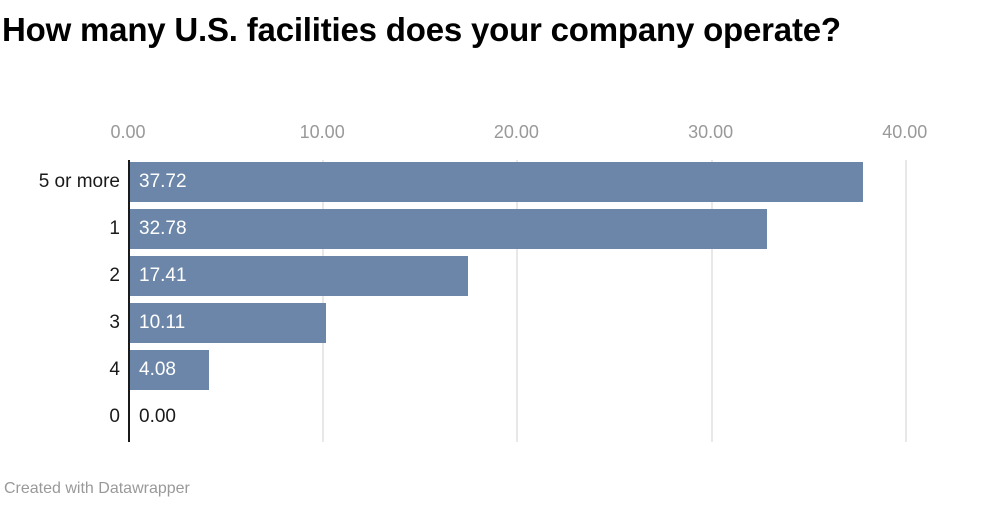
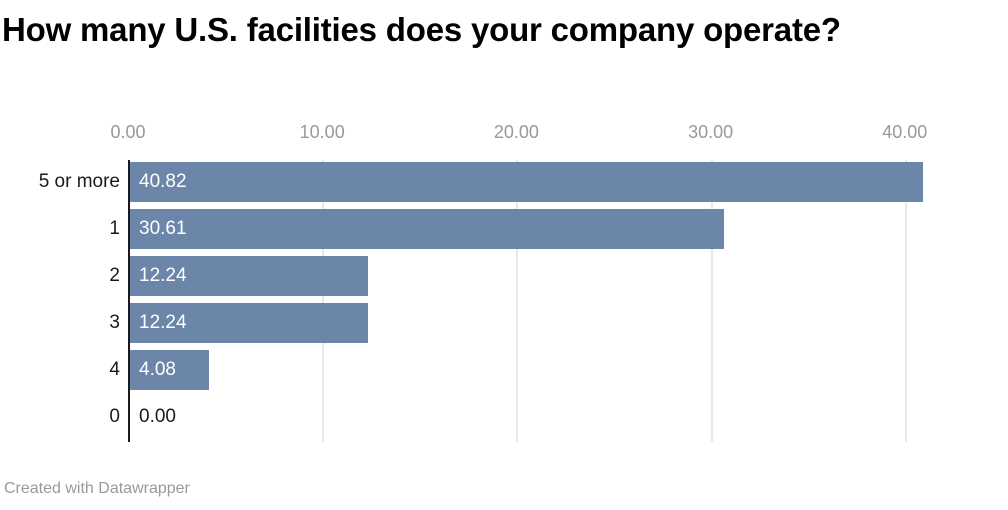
5 or more: 37.72 -> 40.82
1: 32.78 -> 30.61
2: 17.41 -> 12.24
3: 10.11 -> 12.24
